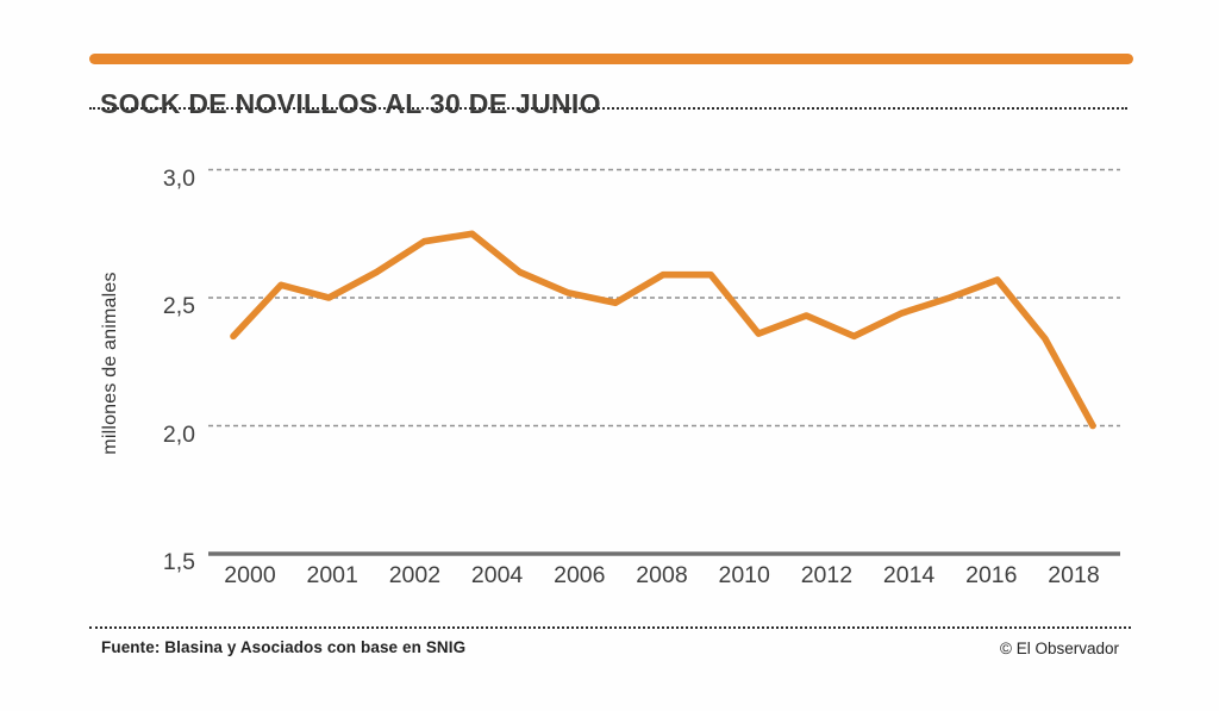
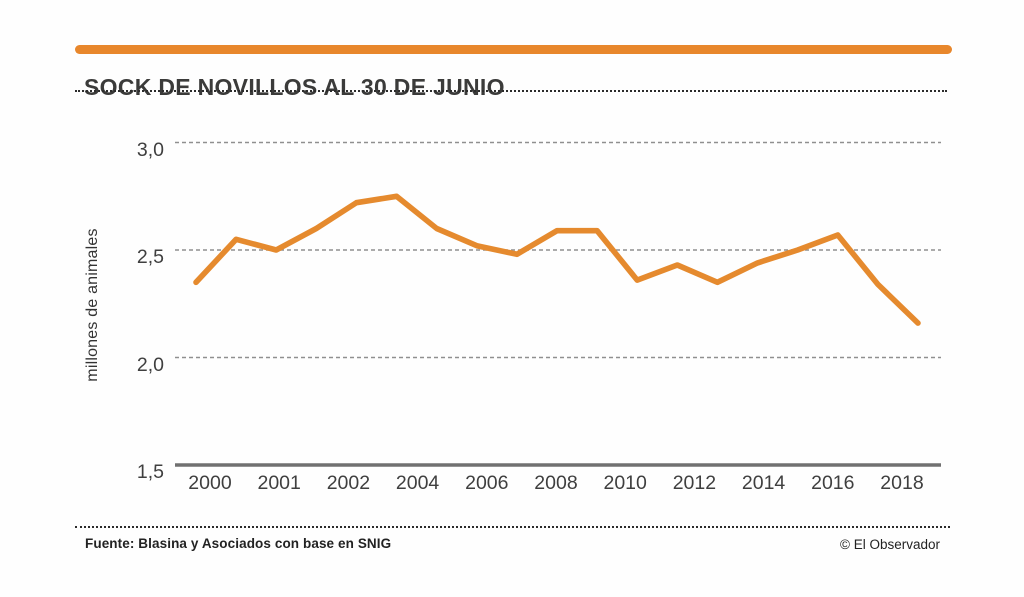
2018: 2,00 -> 2,16
